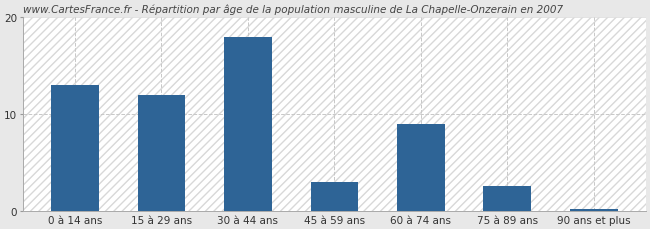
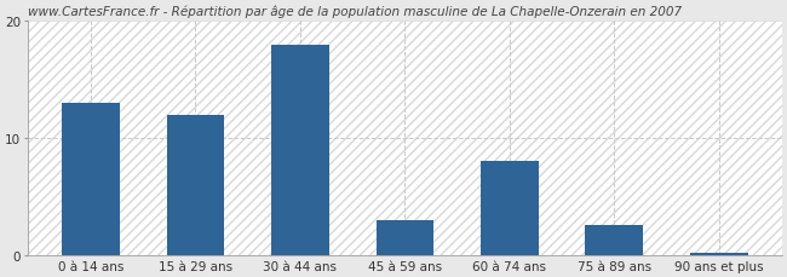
60 à 74 ans: 9.0 -> 8.0
